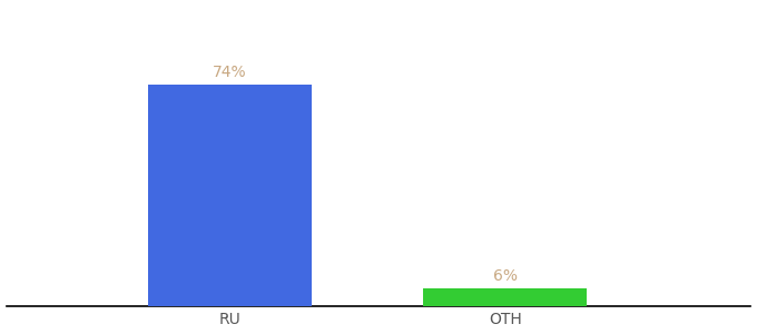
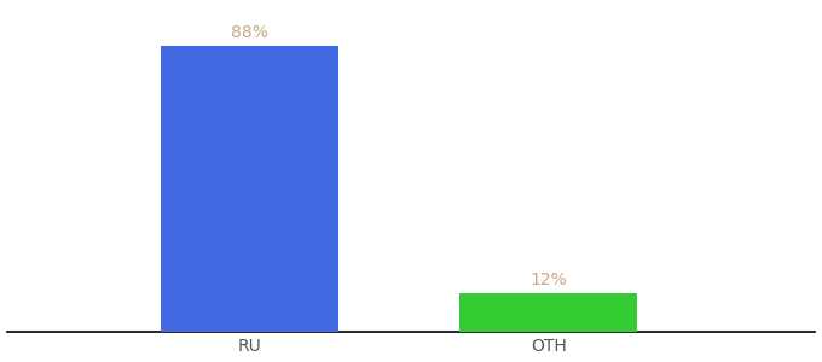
RU: 74% -> 88%
OTH: 6% -> 12%
